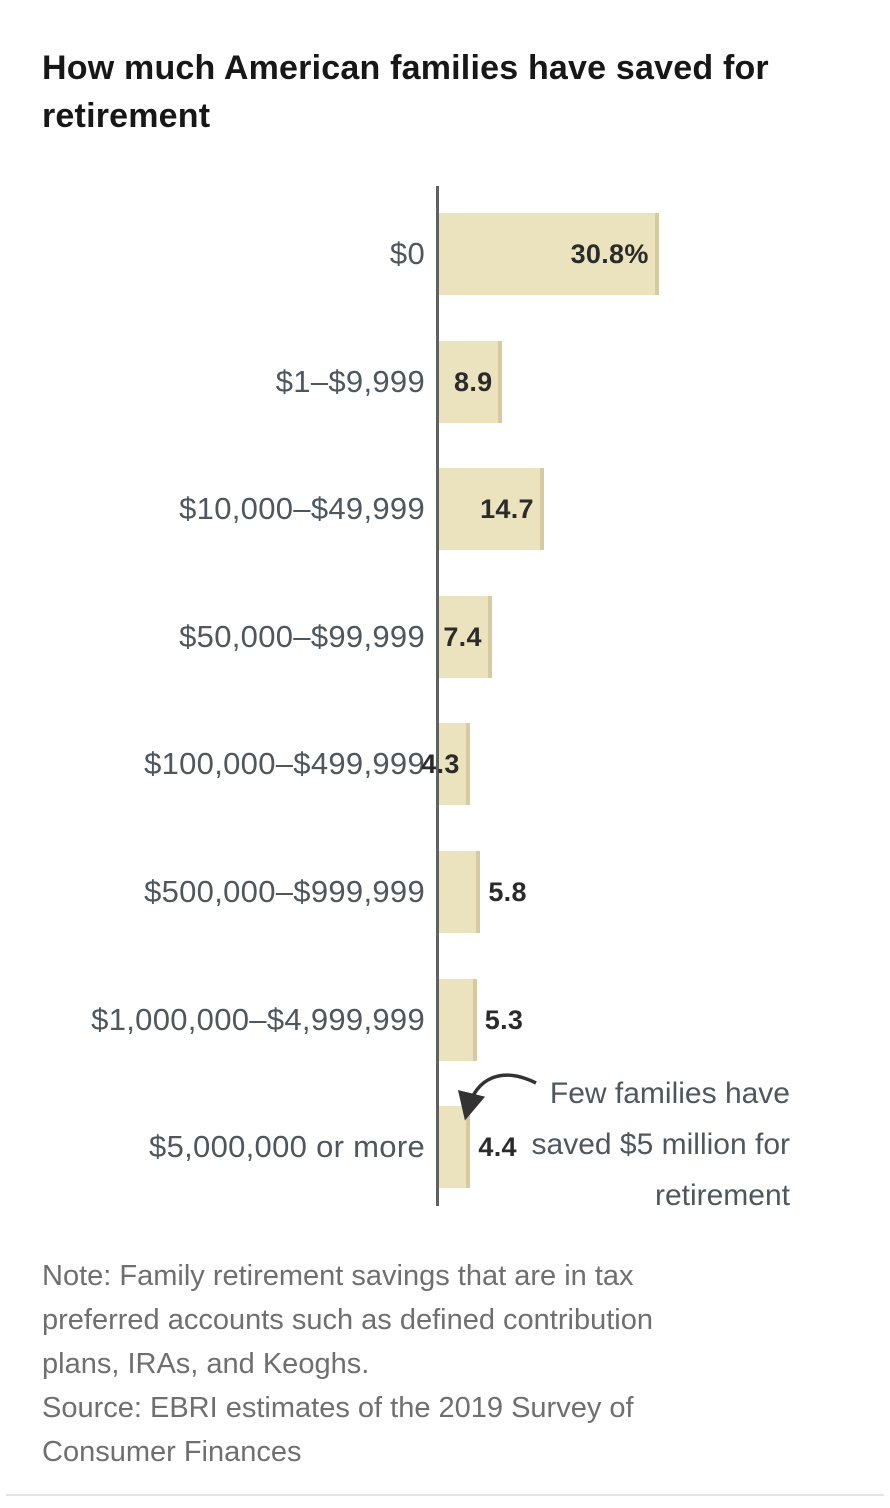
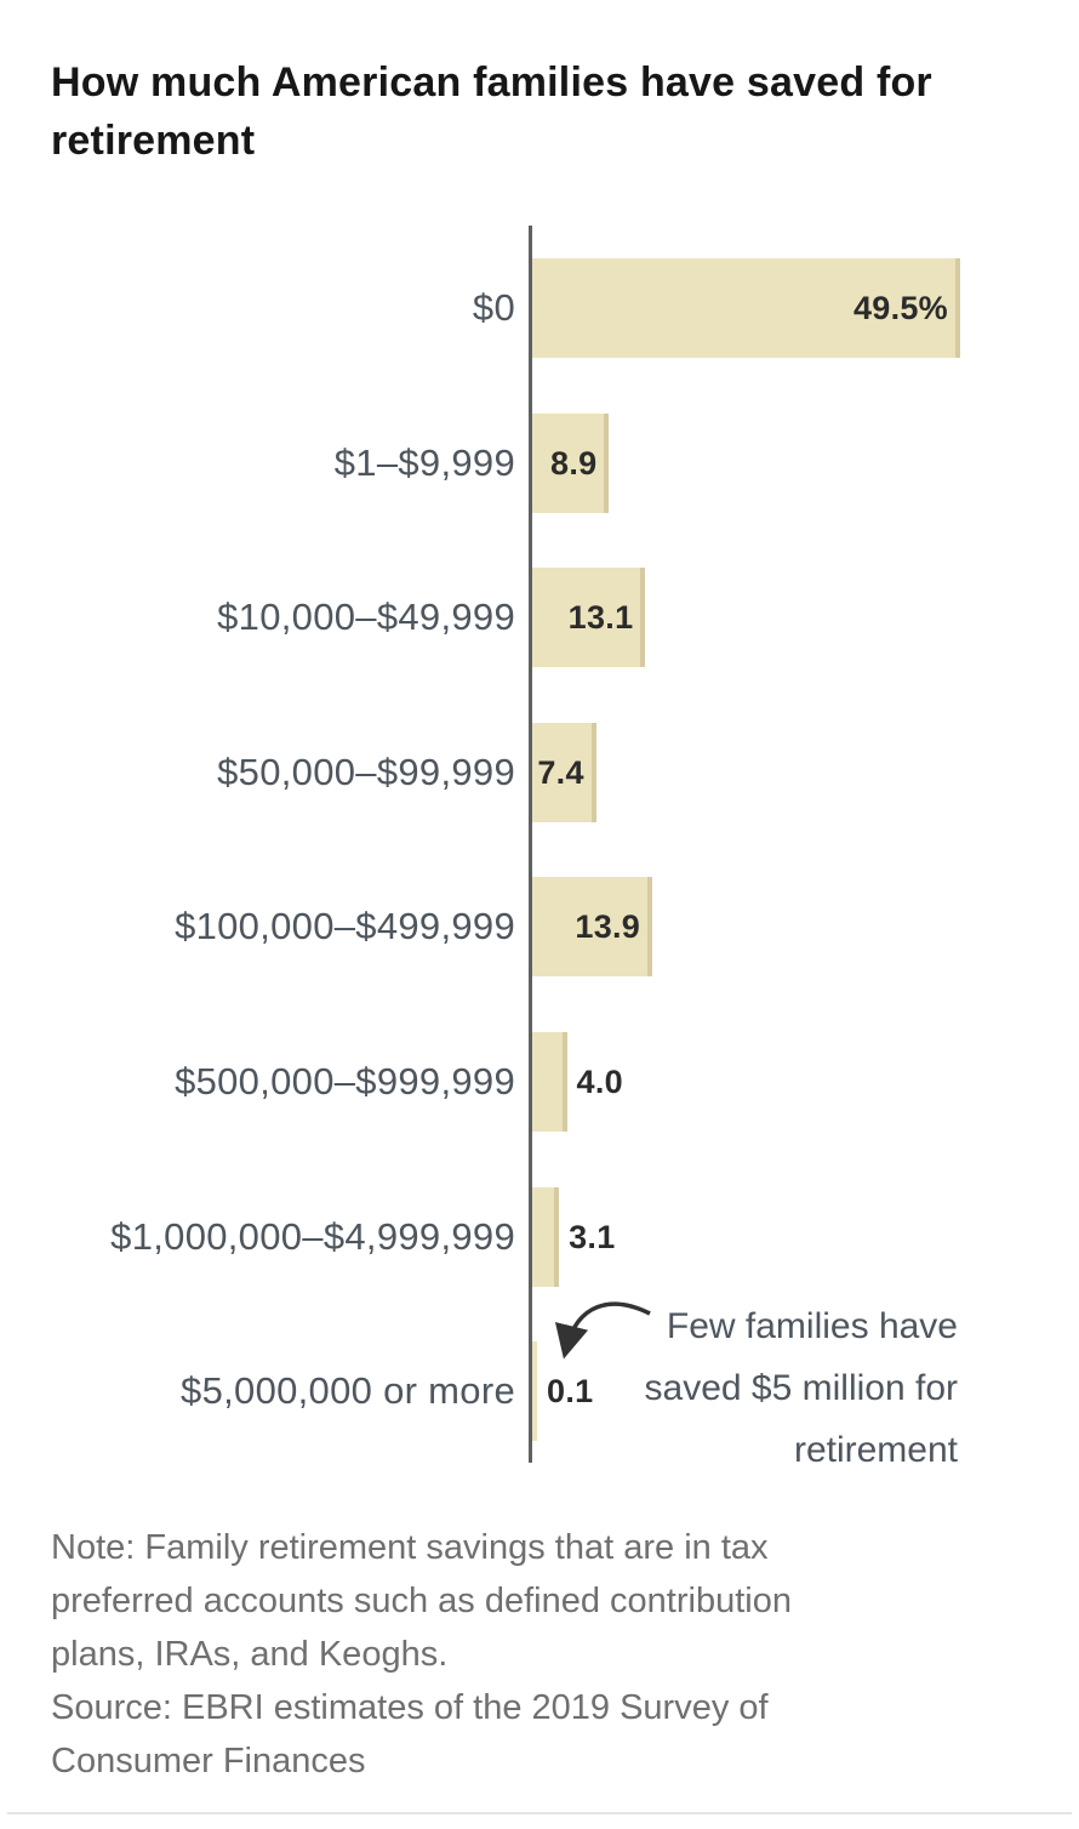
$0: 30.8% -> 49.5%
$10,000–$49,999: 14.7 -> 13.1
$100,000–$499,999: 4.3 -> 13.9
$500,000–$999,999: 5.8 -> 4.0
$1,000,000–$4,999,999: 5.3 -> 3.1
$5,000,000 or more: 4.4 -> 0.1
